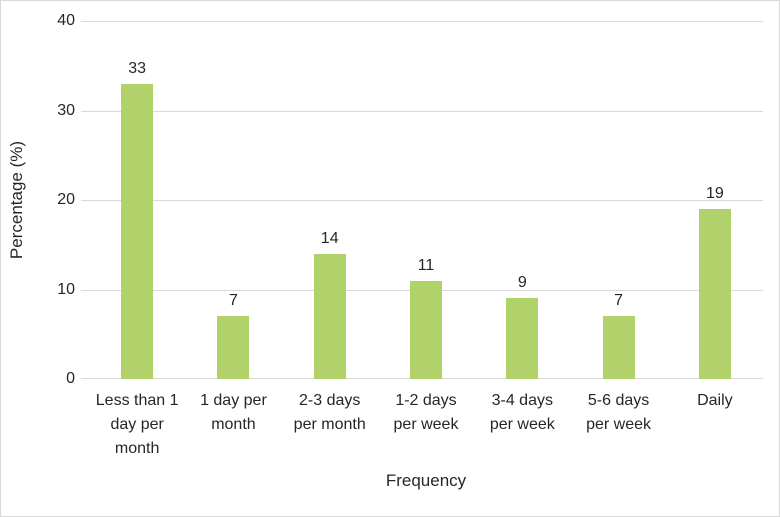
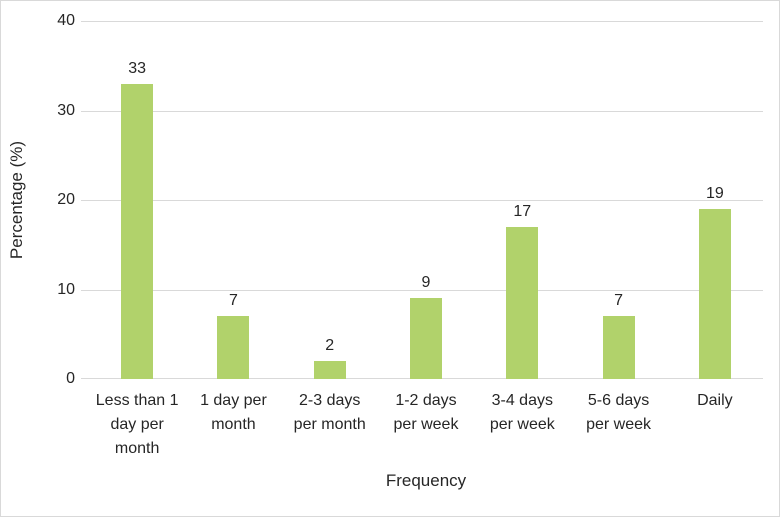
2-3 days per month: 14 -> 2
1-2 days per week: 11 -> 9
3-4 days per week: 9 -> 17
